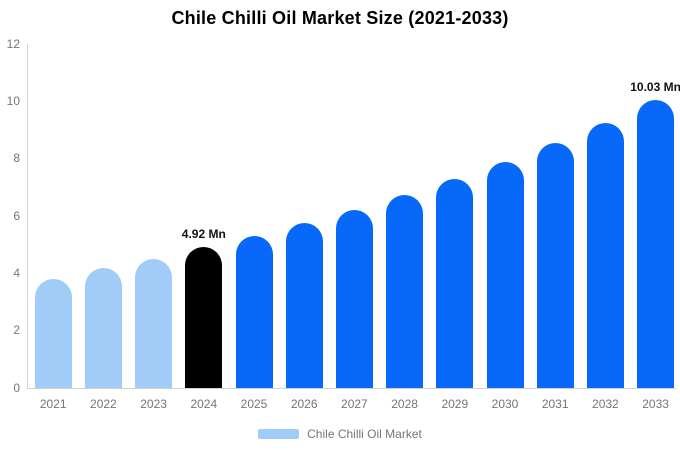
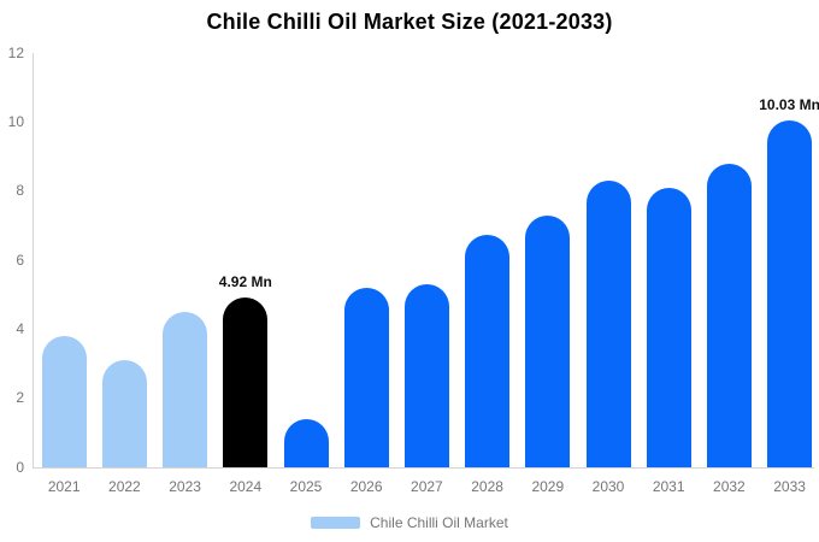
2022: 4.2 -> 3.1
2025: 5.3 -> 1.4
2026: 5.8 -> 5.2
2027: 6.2 -> 5.3
2030: 7.9 -> 8.3
2031: 8.6 -> 8.1
2032: 9.2 -> 8.8
